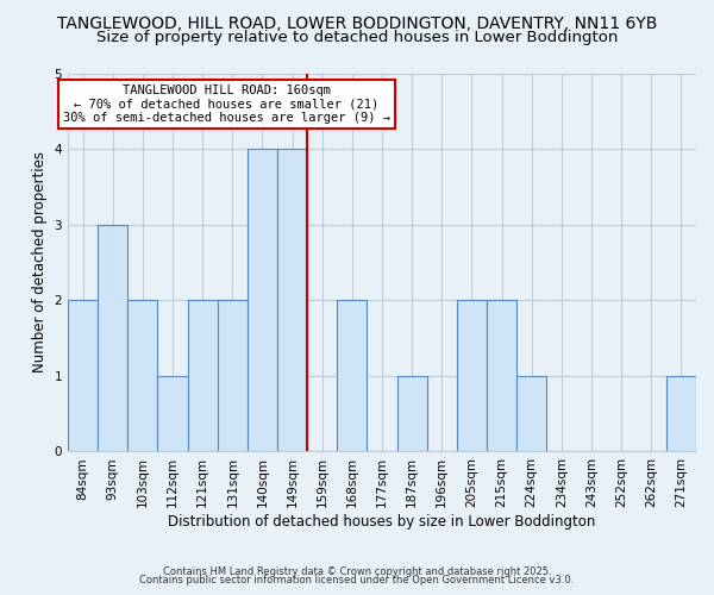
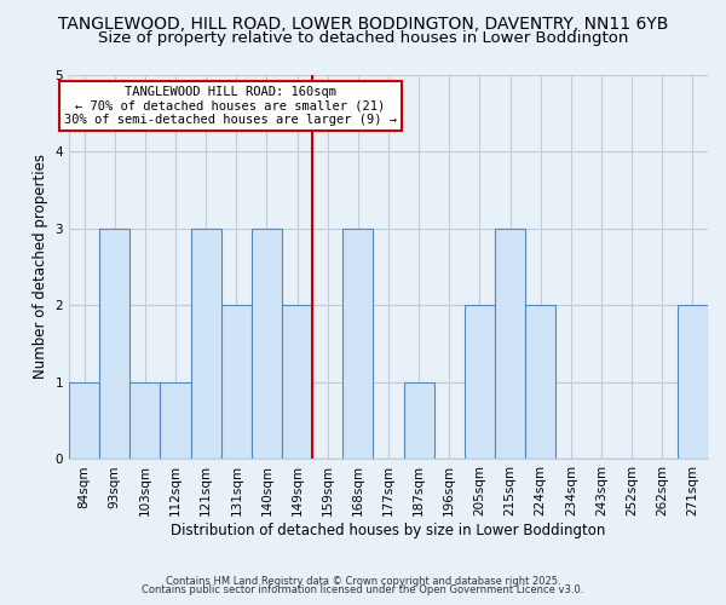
84sqm: 2 -> 1
103sqm: 2 -> 1
121sqm: 2 -> 3
140sqm: 4 -> 3
149sqm: 4 -> 2
168sqm: 2 -> 3
215sqm: 2 -> 3
224sqm: 1 -> 2
271sqm: 1 -> 2
